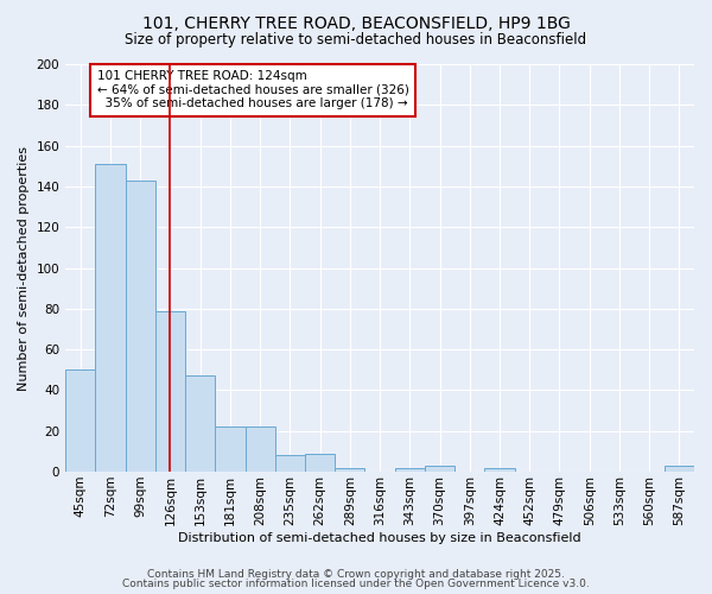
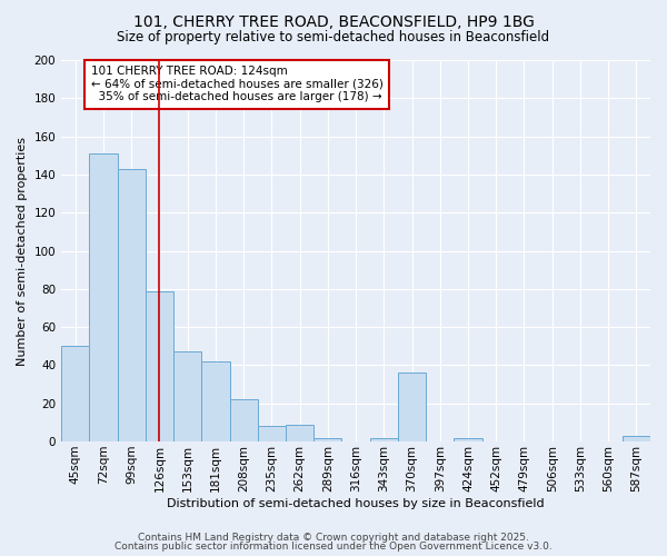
181sqm: 22 -> 42
370sqm: 3 -> 36
